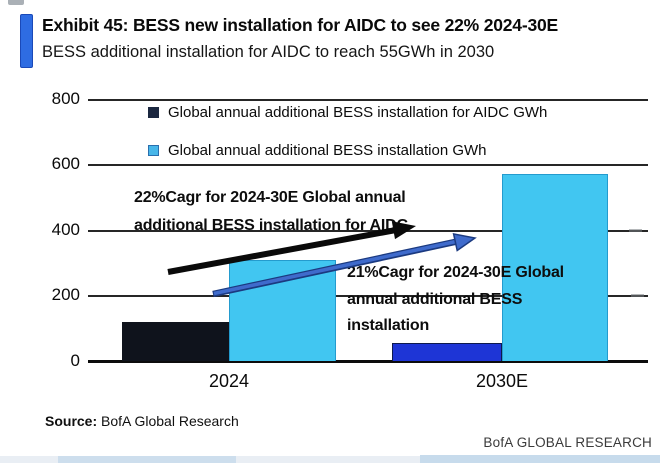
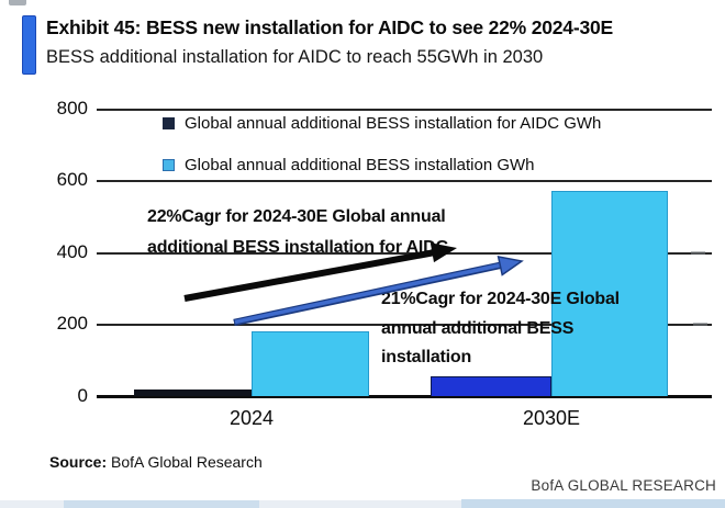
Global annual additional BESS installation for AIDC GWh/2024: 120 -> 20
Global annual additional BESS installation GWh/2024: 310 -> 180
